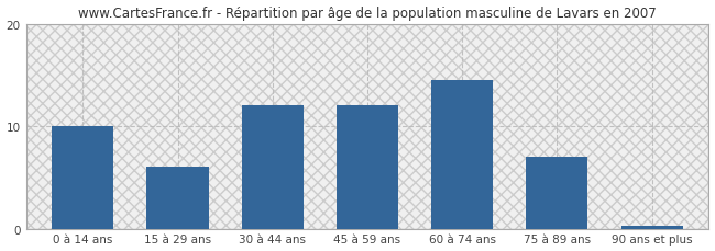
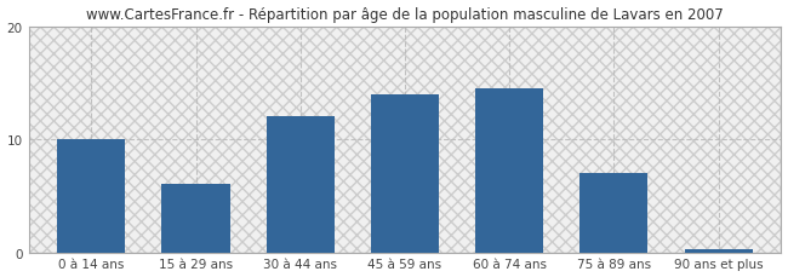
45 à 59 ans: 12.0 -> 14.0
